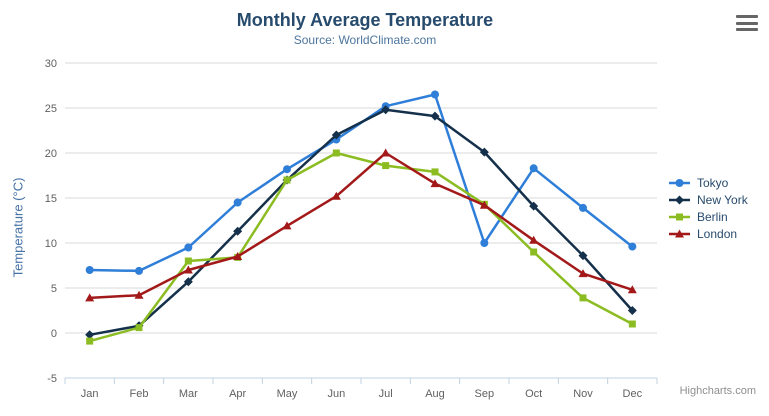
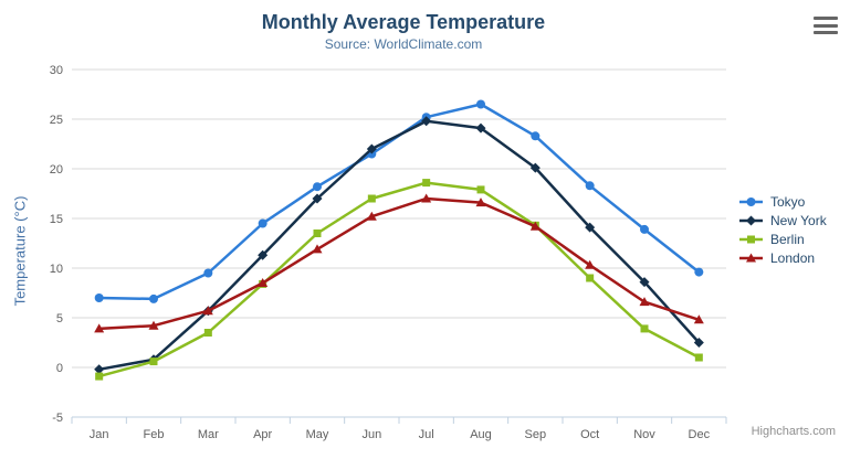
Berlin/Mar: 8 -> 4
London/Mar: 7 -> 6
Berlin/May: 17 -> 14
Berlin/Jun: 20 -> 17
London/Jul: 20 -> 17
Tokyo/Sep: 10 -> 23
